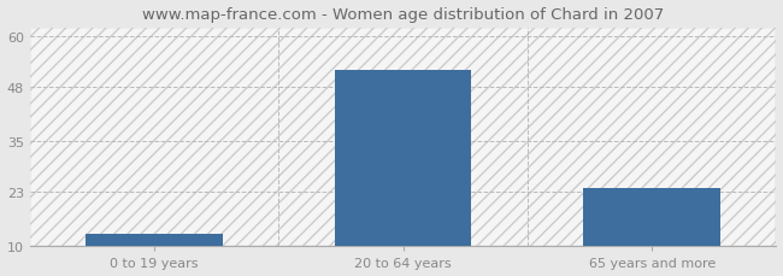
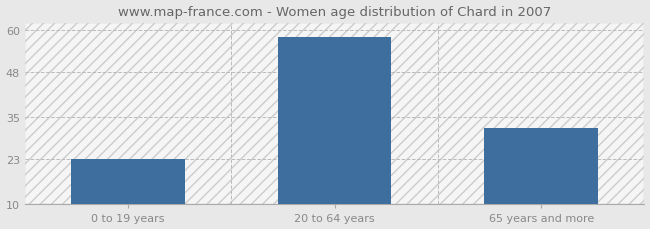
0 to 19 years: 13 -> 23
20 to 64 years: 52 -> 58
65 years and more: 24 -> 32
